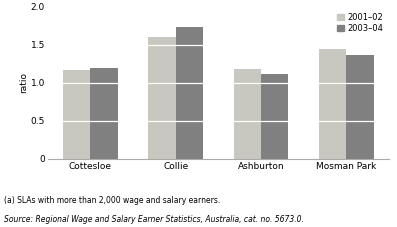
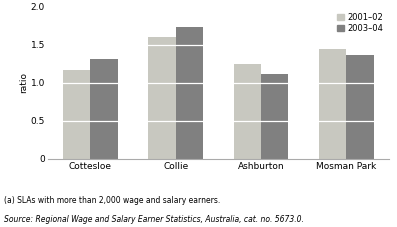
2003–04/Cottesloe: 1.20 -> 1.32
2001–02/Ashburton: 1.18 -> 1.25
